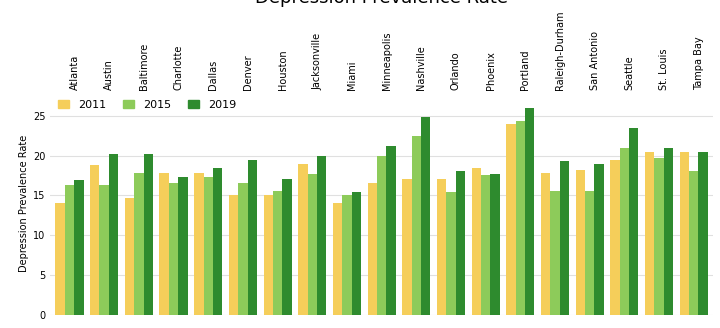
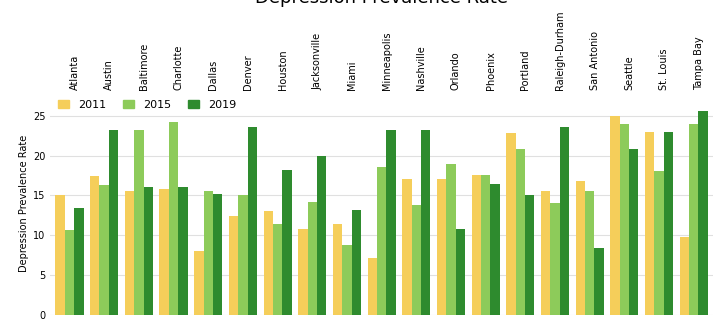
2011/Atlanta: 14.0 -> 15.0
2015/Atlanta: 16.3 -> 10.6
2019/Atlanta: 16.9 -> 13.4
2011/Austin: 18.8 -> 17.4
2019/Austin: 20.2 -> 23.2
2011/Baltimore: 14.7 -> 15.6
2015/Baltimore: 17.8 -> 23.2
2019/Baltimore: 20.2 -> 16.0
2011/Charlotte: 17.8 -> 15.8
2015/Charlotte: 16.6 -> 24.2
2019/Charlotte: 17.3 -> 16.0
2011/Dallas: 17.8 -> 8.0
2015/Dallas: 17.3 -> 15.6
2019/Dallas: 18.5 -> 15.2
2011/Denver: 15.1 -> 12.4
2015/Denver: 16.6 -> 15.0
2019/Denver: 19.5 -> 23.6
2011/Houston: 15.1 -> 13.0
2015/Houston: 15.5 -> 11.4
2019/Houston: 17.0 -> 18.2
2011/Jacksonville: 19.0 -> 10.8
2015/Jacksonville: 17.7 -> 14.2
2011/Miami: 14.0 -> 11.4
2015/Miami: 15.1 -> 8.8
2019/Miami: 15.4 -> 13.2
2011/Minneapolis: 16.5 -> 7.2
2015/Minneapolis: 19.9 -> 18.6
2019/Minneapolis: 21.2 -> 23.2
2015/Nashville: 22.5 -> 13.8
2019/Nashville: 24.8 -> 23.2
2015/Orlando: 15.4 -> 19.0
2019/Orlando: 18.1 -> 10.8
2011/Phoenix: 18.5 -> 17.6
2019/Phoenix: 17.7 -> 16.4
2011/Portland: 24.0 -> 22.8
2015/Portland: 24.3 -> 20.8
2019/Portland: 26.0 -> 15.0
2011/Raleigh-Durham: 17.8 -> 15.6
2015/Raleigh-Durham: 15.6 -> 14.0
2019/Raleigh-Durham: 19.3 -> 23.6
2011/San Antonio: 18.2 -> 16.8
2019/San Antonio: 19.0 -> 8.4
2011/Seattle: 19.5 -> 25.0
2015/Seattle: 21.0 -> 24.0
2019/Seattle: 23.5 -> 20.8
2011/St. Louis: 20.4 -> 23.0
2015/St. Louis: 19.7 -> 18.0
2019/St. Louis: 21.0 -> 23.0
2011/Tampa Bay: 20.4 -> 9.8
2015/Tampa Bay: 18.0 -> 24.0
2019/Tampa Bay: 20.5 -> 25.6
